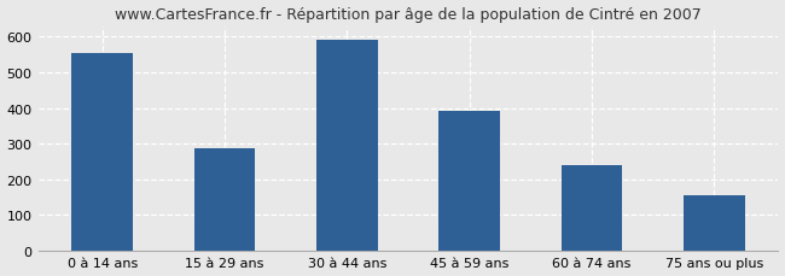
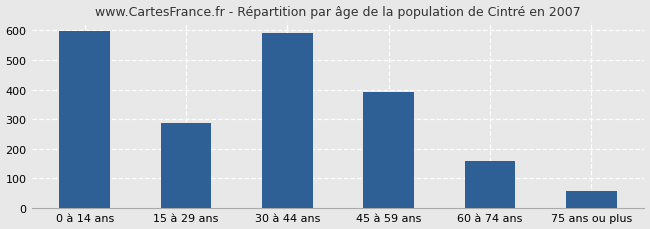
0 à 14 ans: 555 -> 597
60 à 74 ans: 240 -> 160
75 ans ou plus: 155 -> 57
